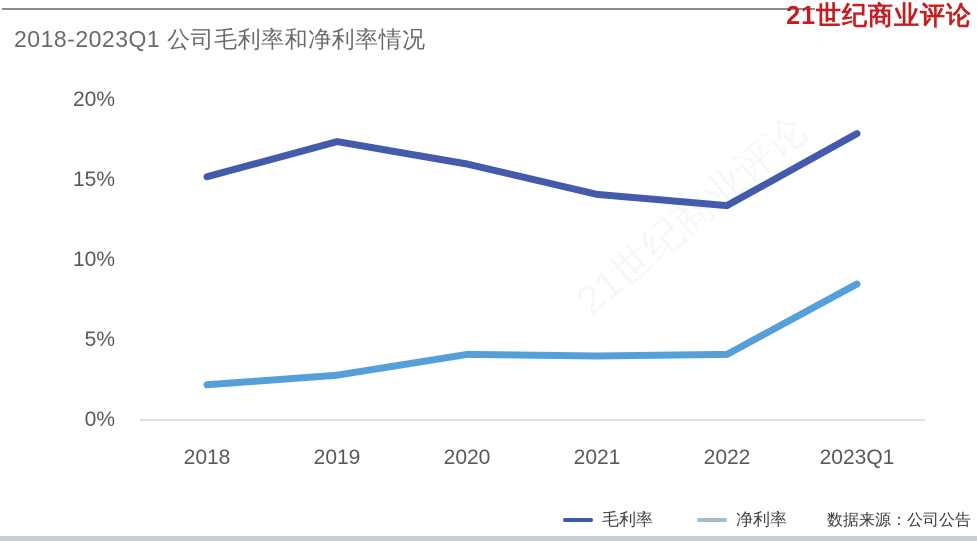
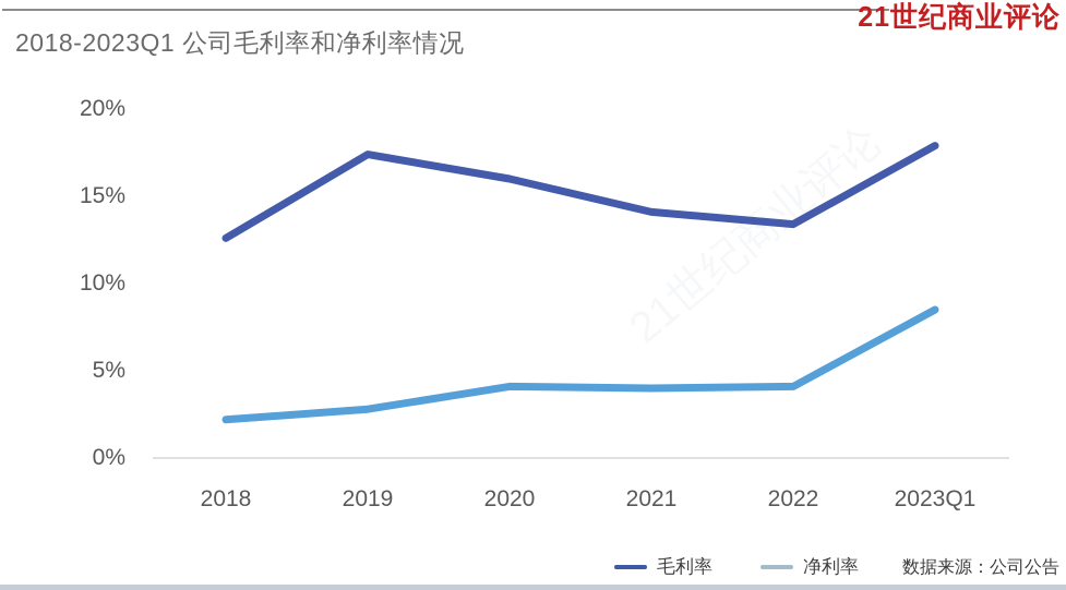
毛利率/2018: 15.2% -> 12.6%
